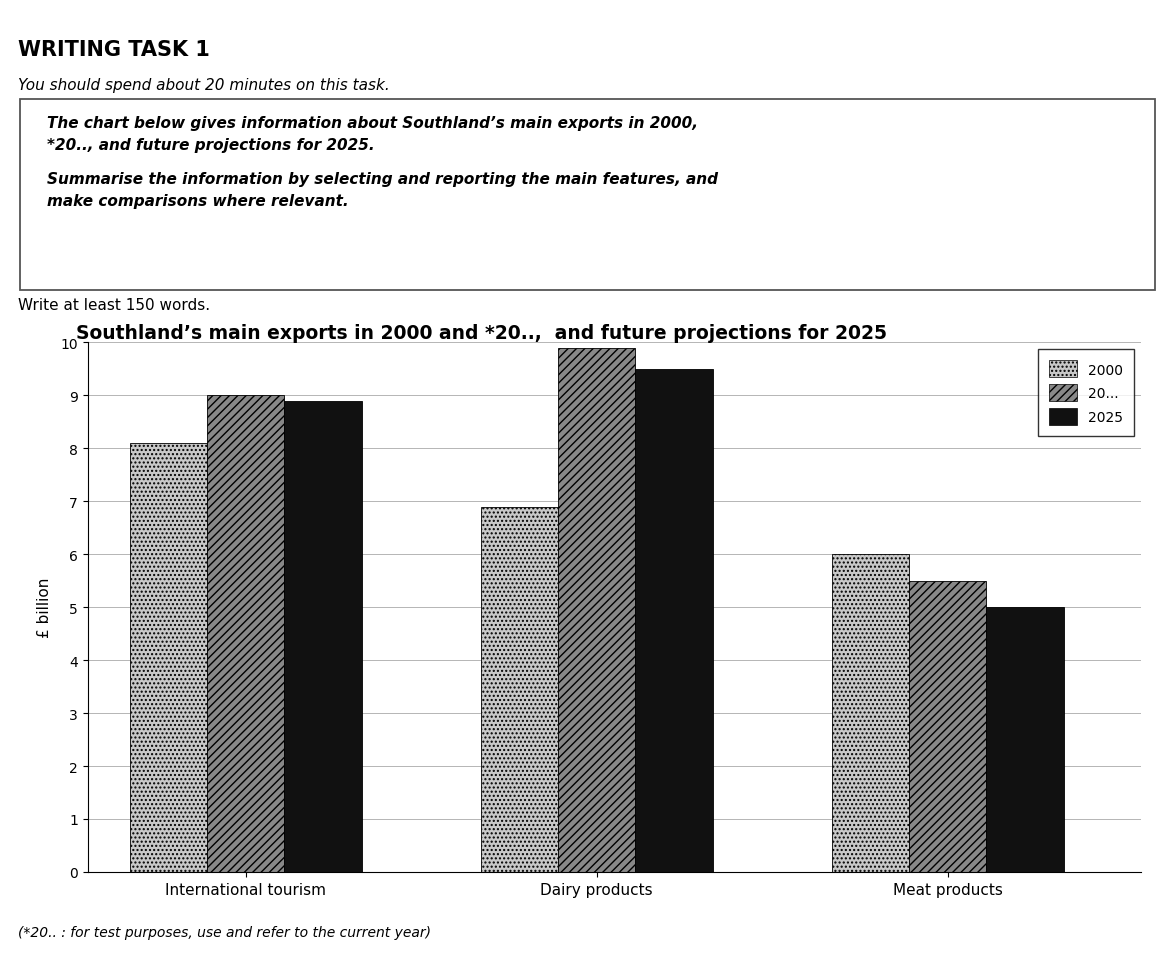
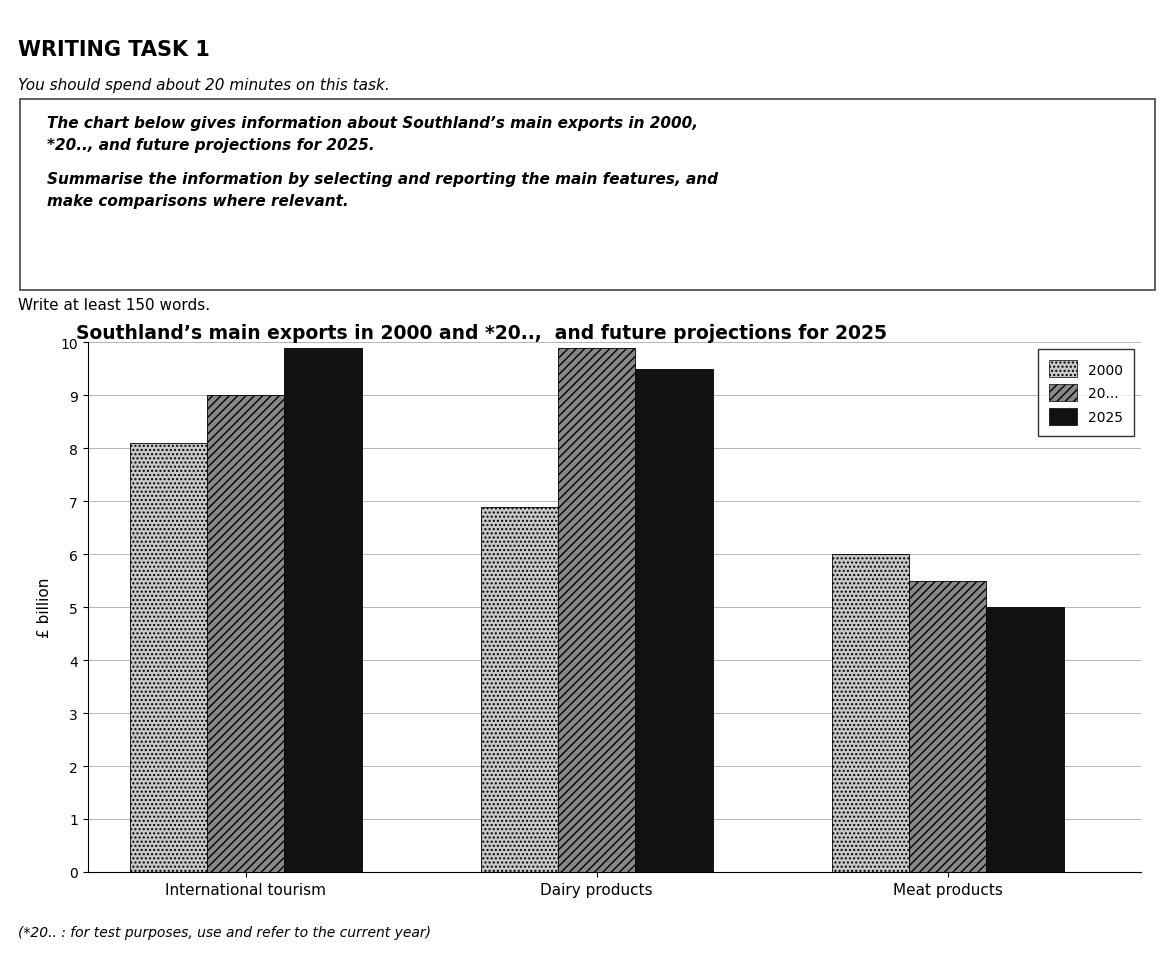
2025/International tourism: 8.9 -> 9.9
